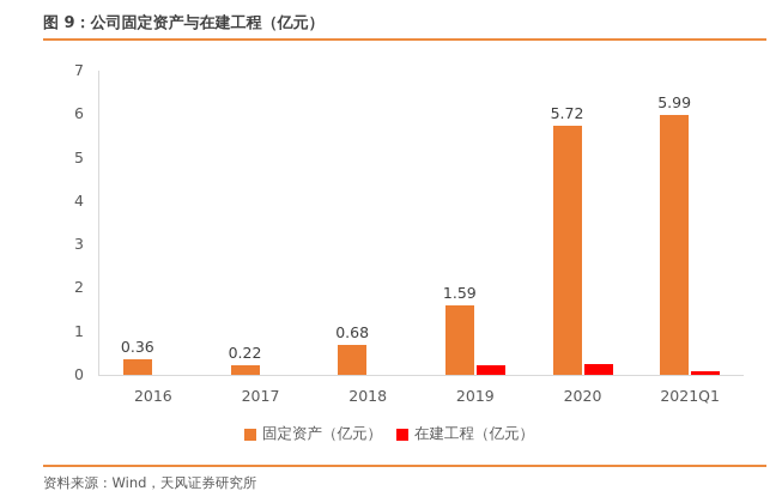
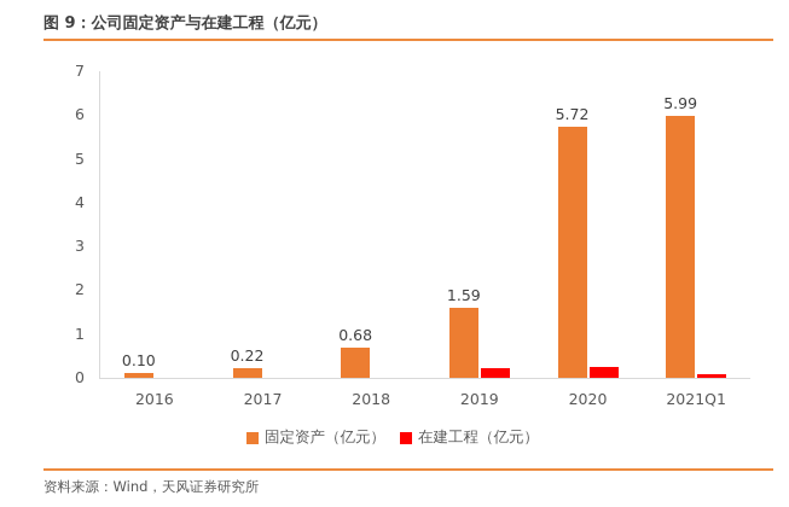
固定资产（亿元）/2016: 0.36 -> 0.10
